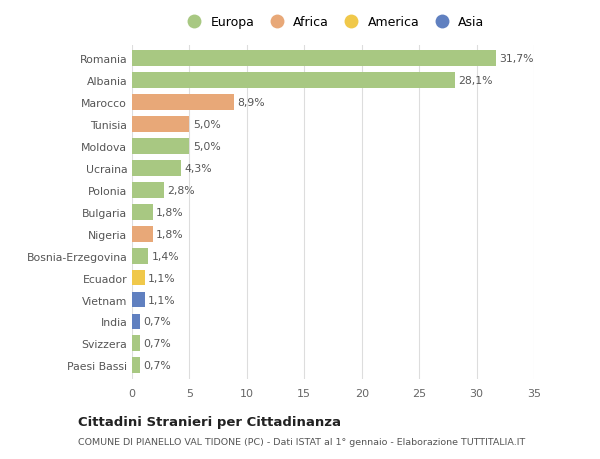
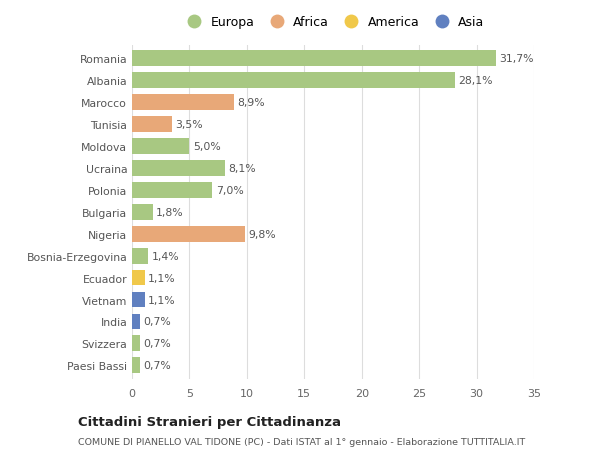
Tunisia: 5,0% -> 3,5%
Ucraina: 4,3% -> 8,1%
Polonia: 2,8% -> 7,0%
Nigeria: 1,8% -> 9,8%
